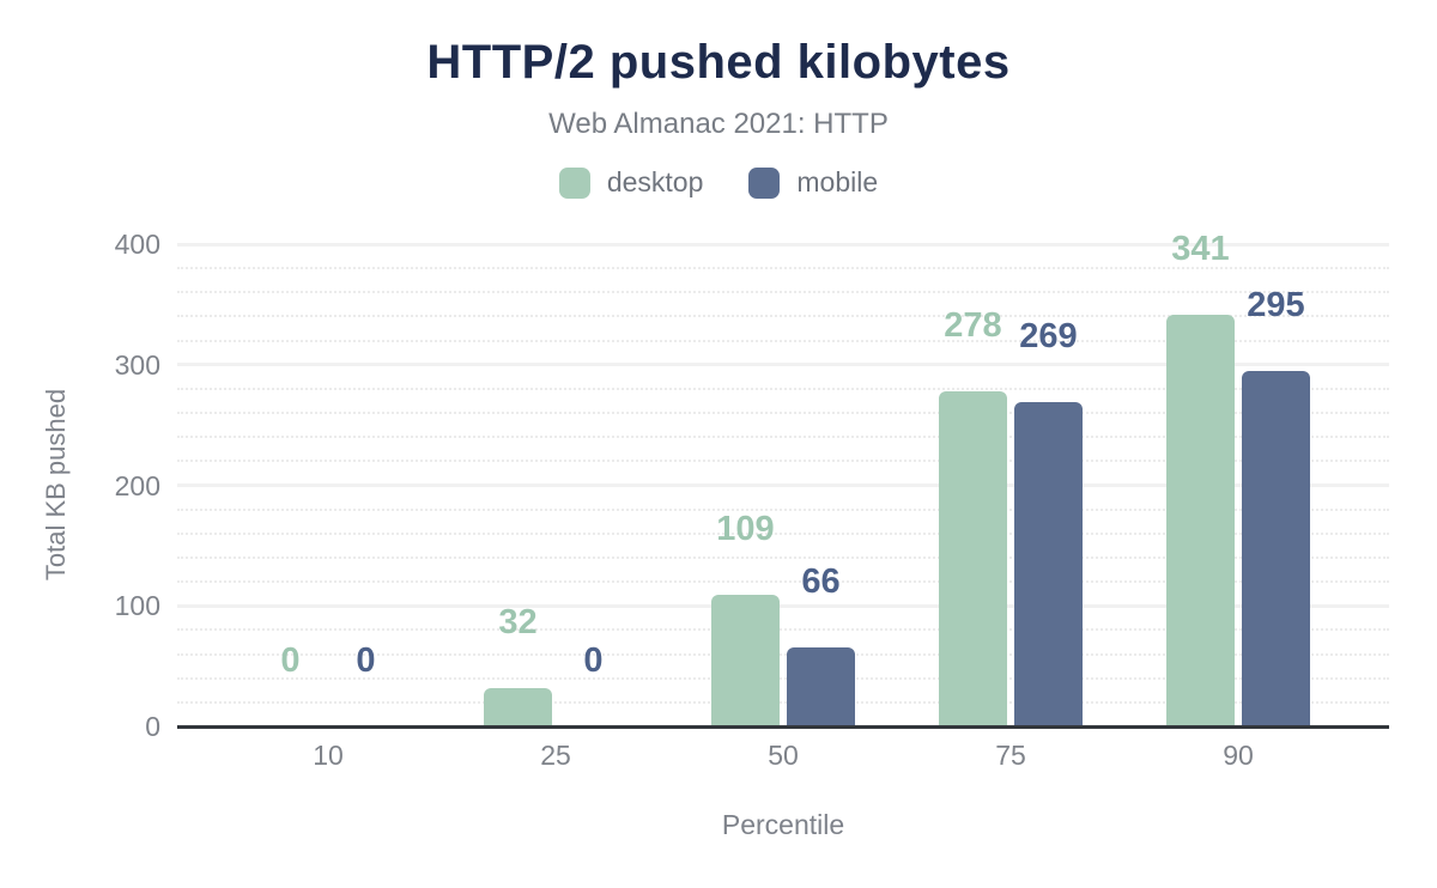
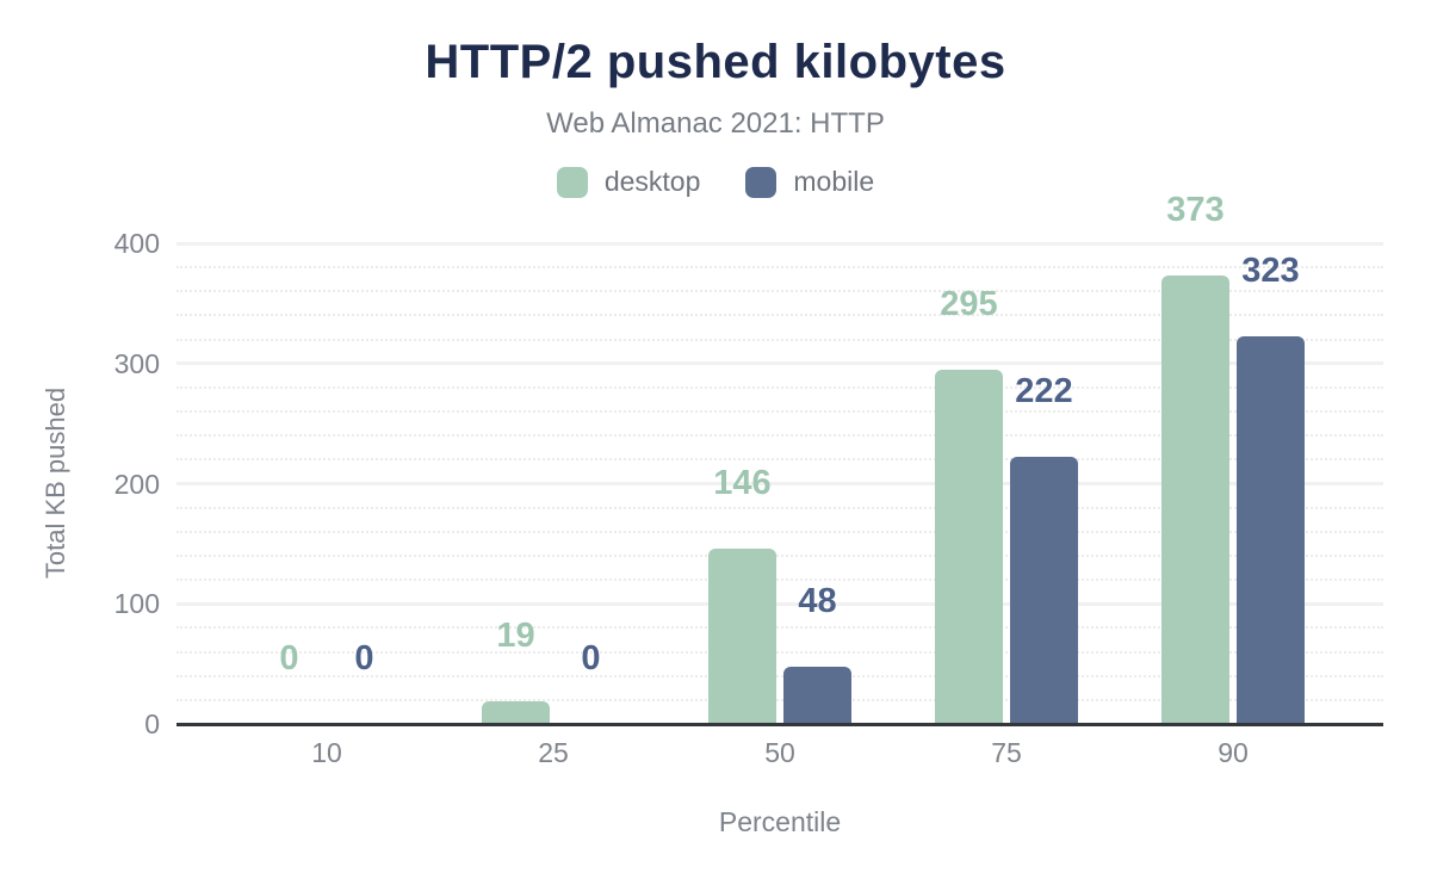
desktop/25: 32 -> 19
desktop/50: 109 -> 146
mobile/50: 66 -> 48
desktop/75: 278 -> 295
mobile/75: 269 -> 222
desktop/90: 341 -> 373
mobile/90: 295 -> 323
